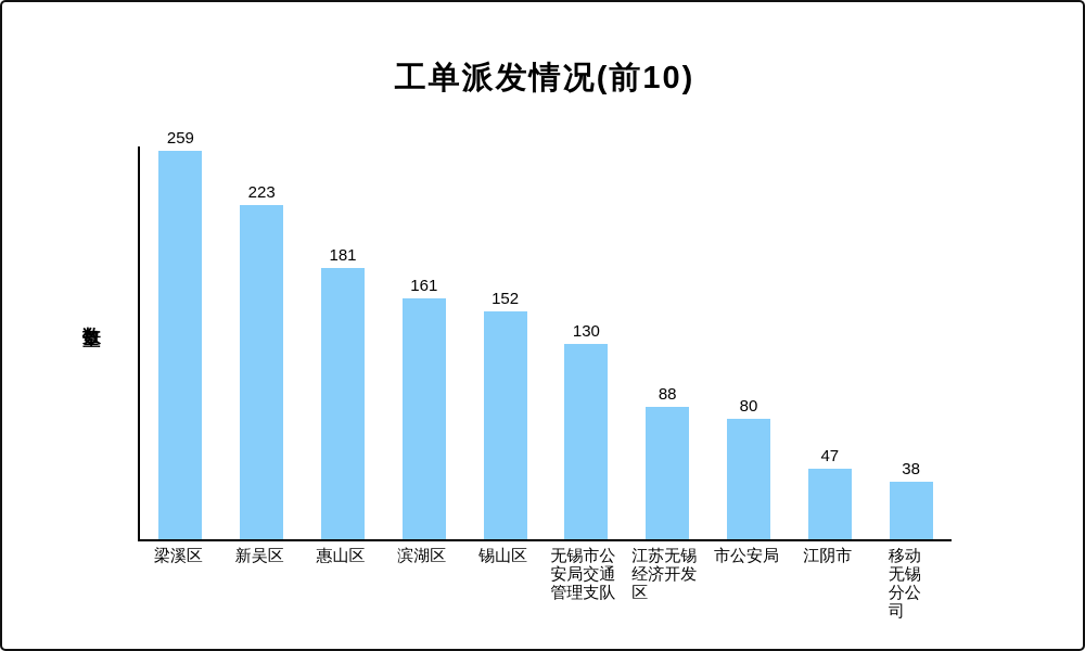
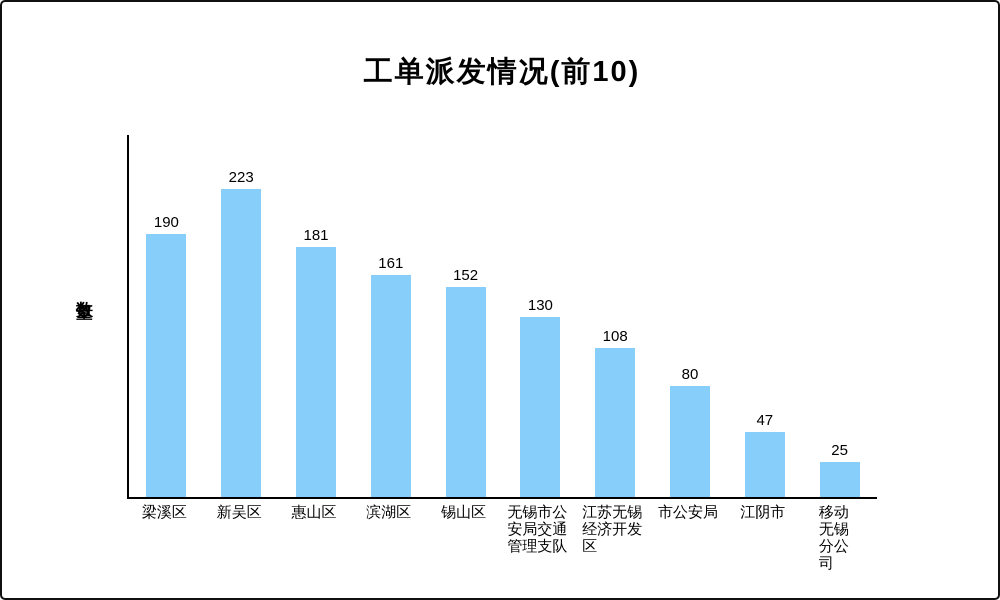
梁溪区: 259 -> 190
江苏无锡经济开发区: 88 -> 108
移动无锡分公司: 38 -> 25
